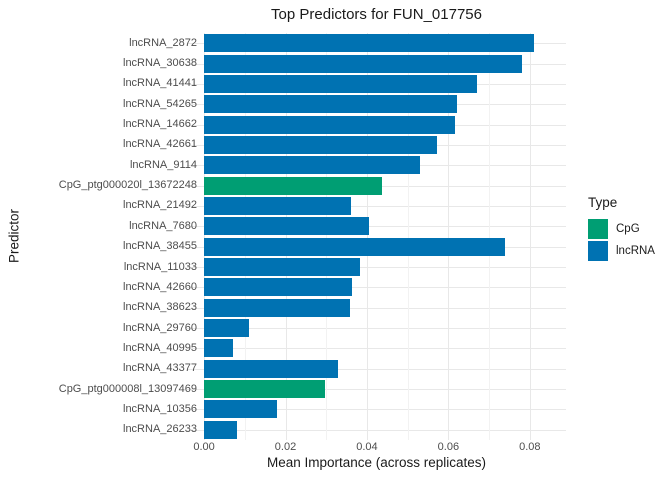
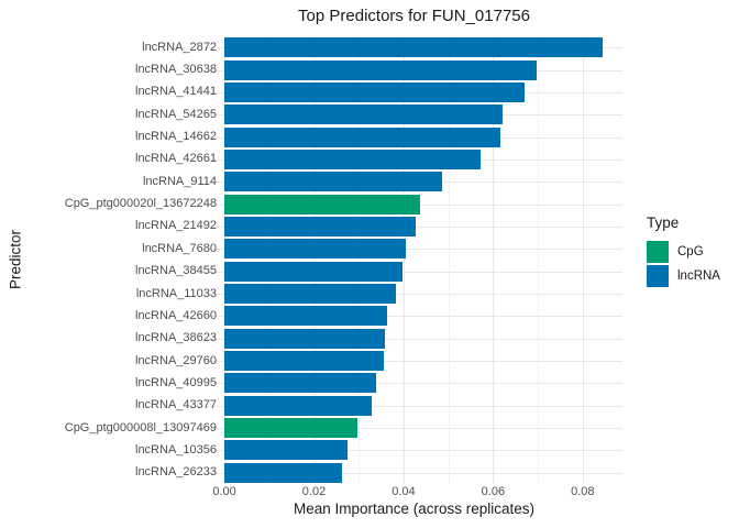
lncRNA_2872: 0.081 -> 0.085
lncRNA_30638: 0.078 -> 0.070
lncRNA_9114: 0.053 -> 0.049
lncRNA_21492: 0.036 -> 0.043
lncRNA_38455: 0.074 -> 0.040
lncRNA_29760: 0.011 -> 0.035
lncRNA_40995: 0.007 -> 0.034
lncRNA_10356: 0.018 -> 0.028
lncRNA_26233: 0.008 -> 0.026
